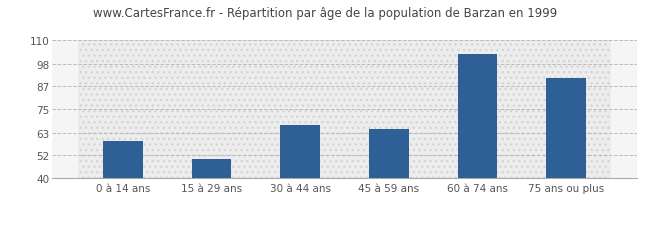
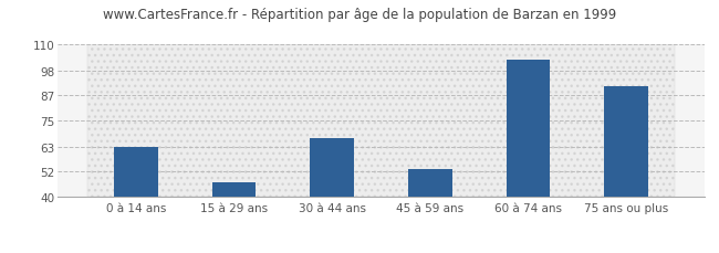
0 à 14 ans: 59 -> 63
15 à 29 ans: 50 -> 47
45 à 59 ans: 65 -> 53
